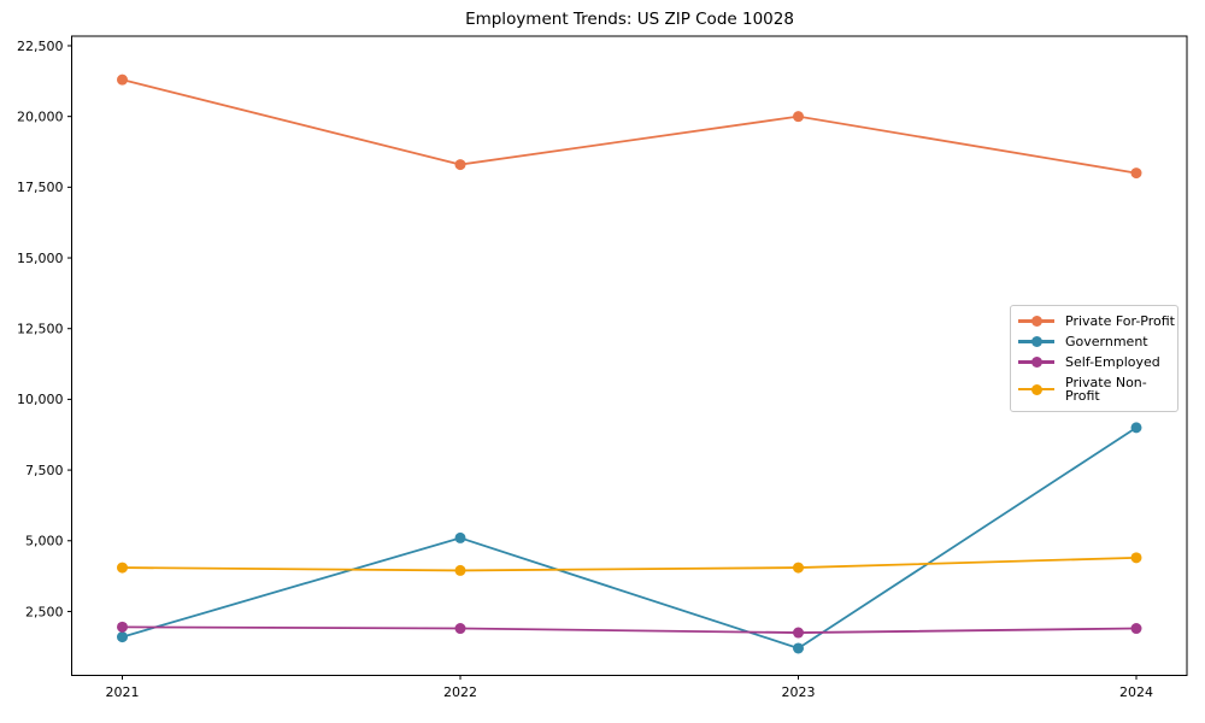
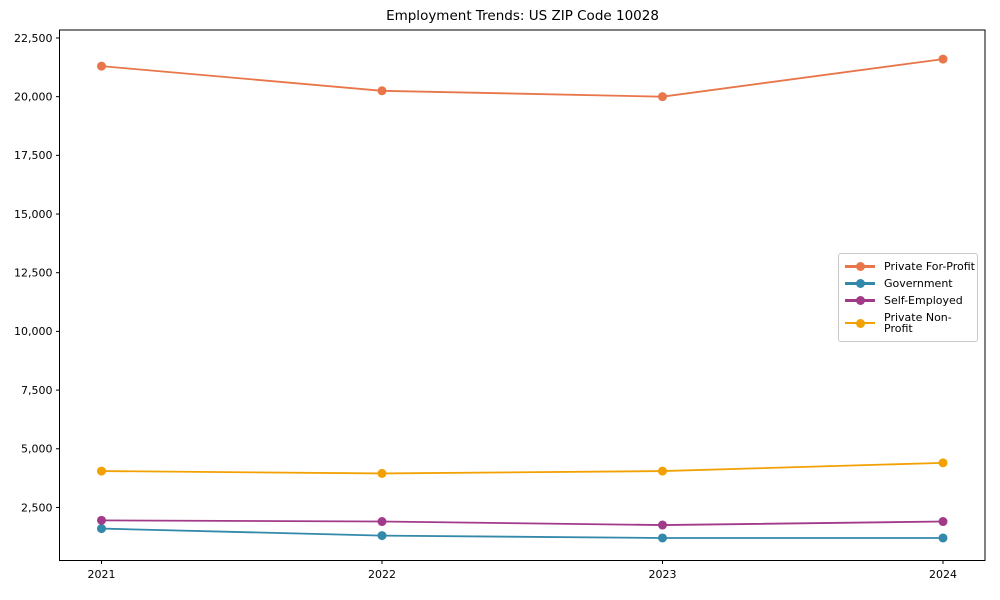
Private For-Profit/2022: 18300 -> 20200
Government/2022: 5100 -> 1300
Private For-Profit/2024: 18000 -> 21600
Government/2024: 9000 -> 1200
